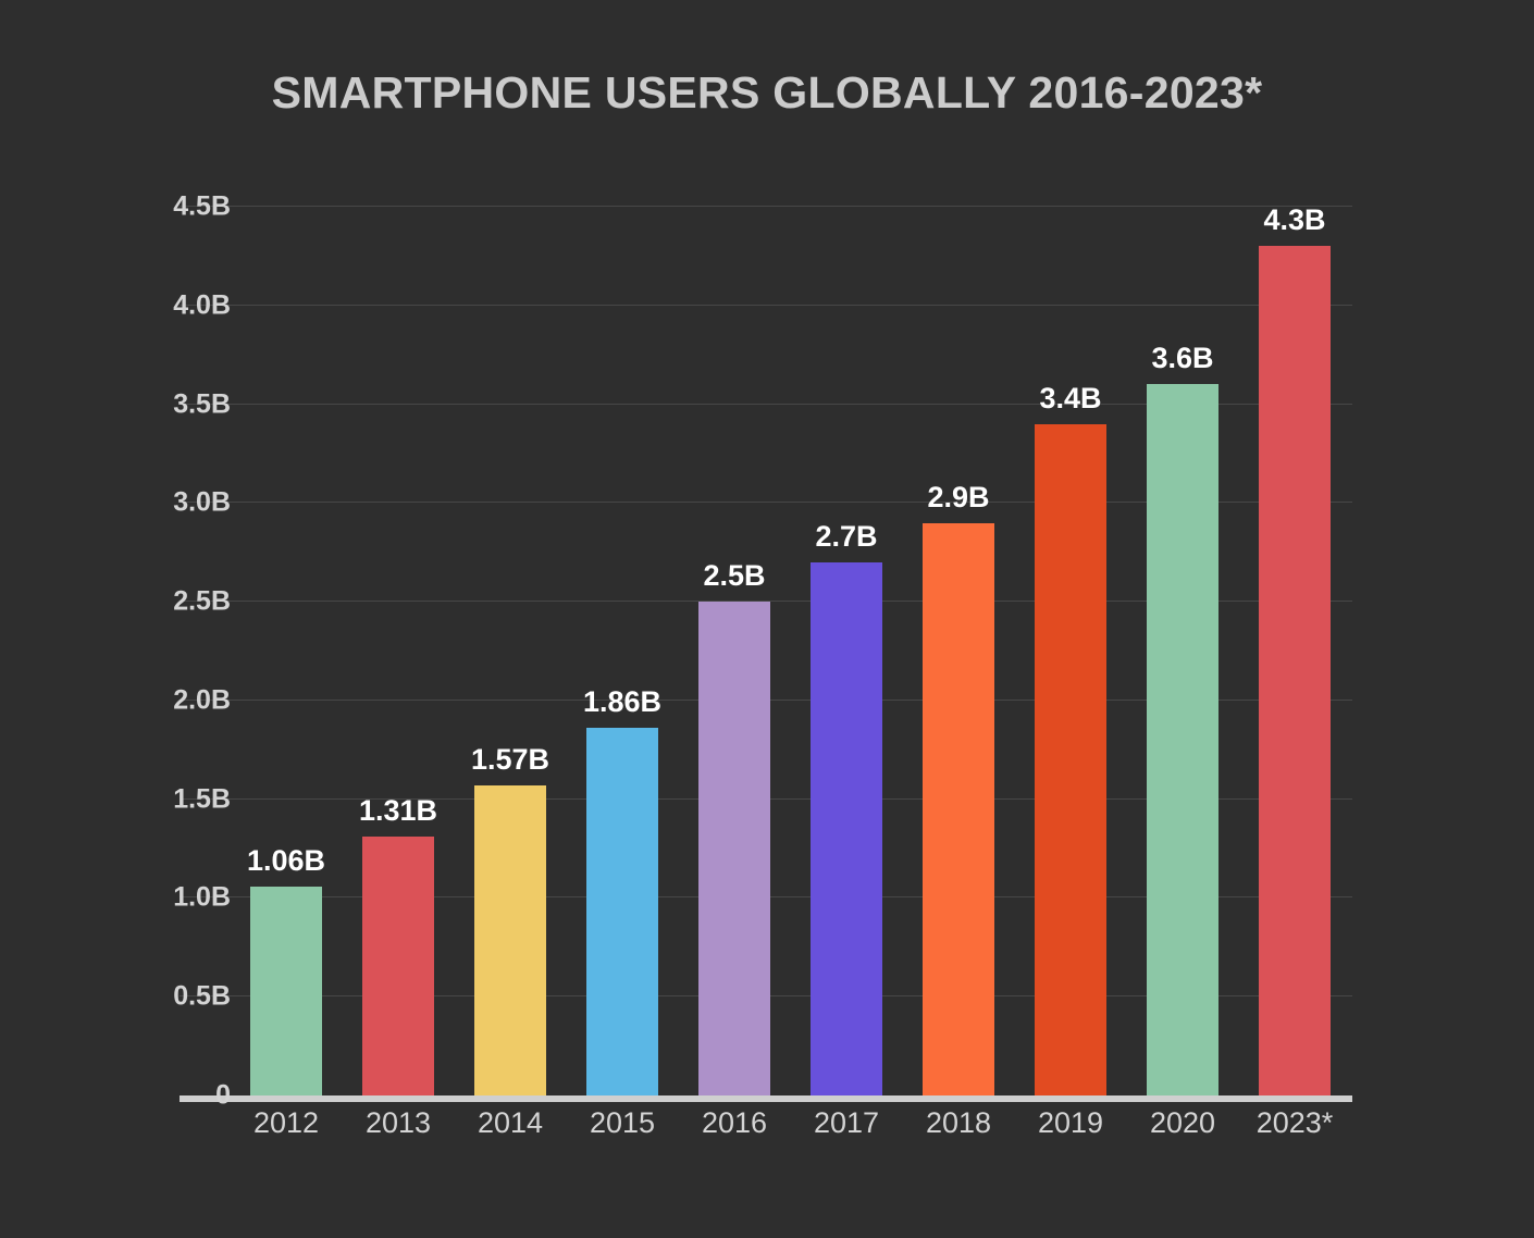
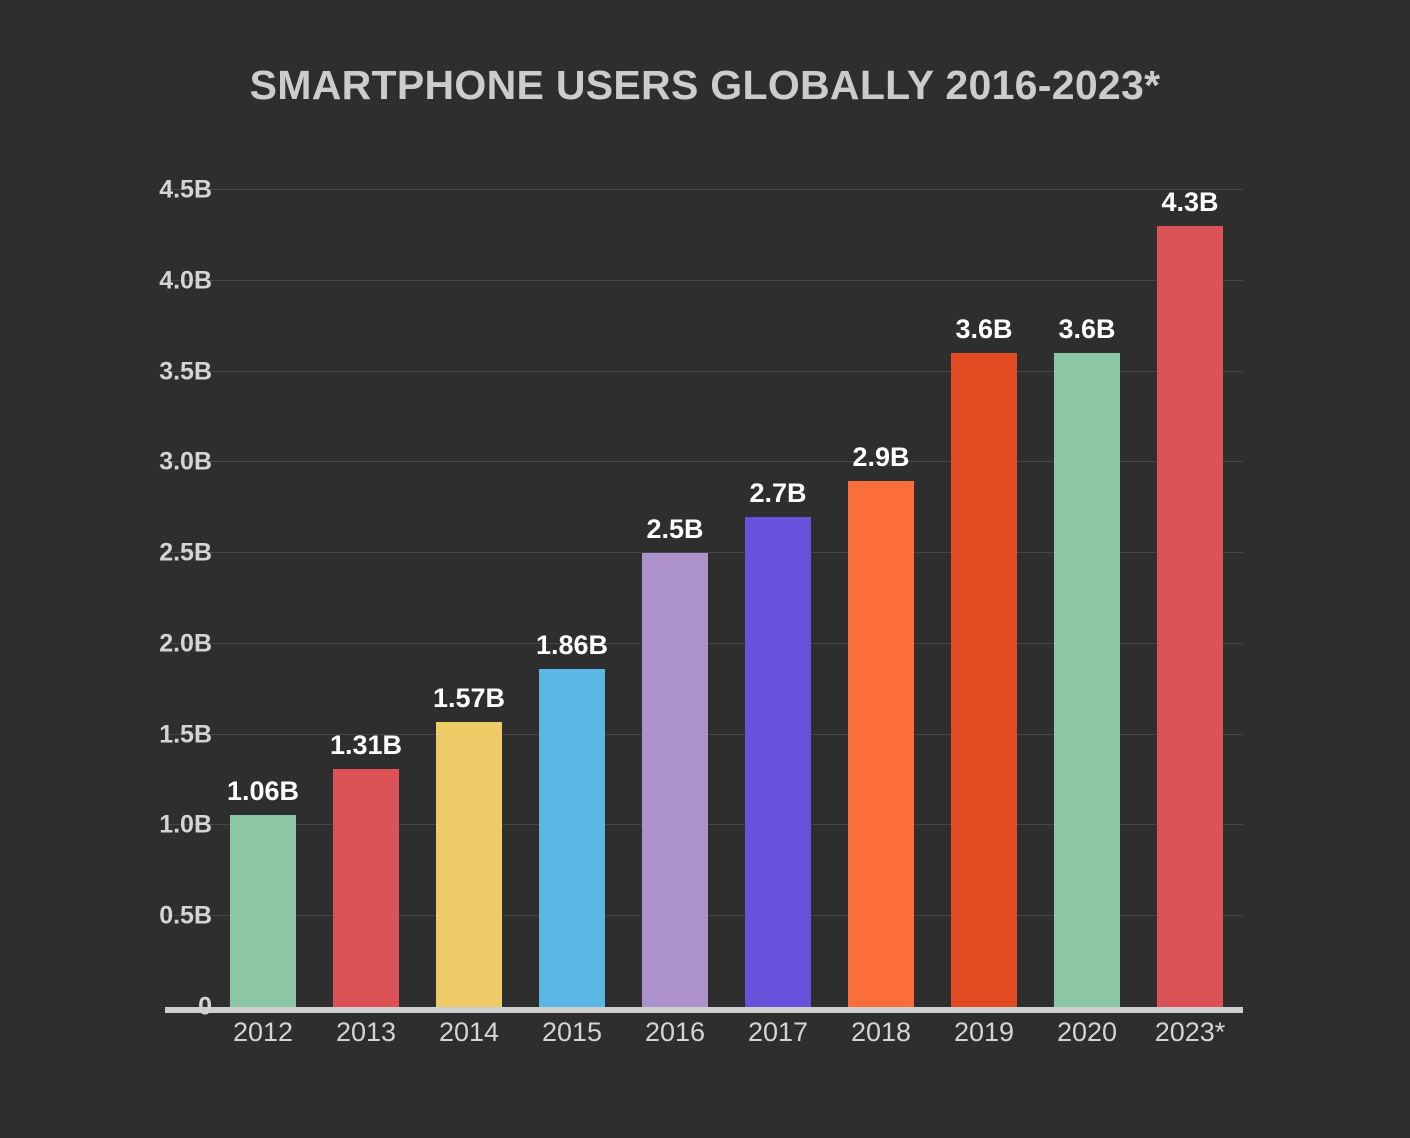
2019: 3.4B -> 3.6B
